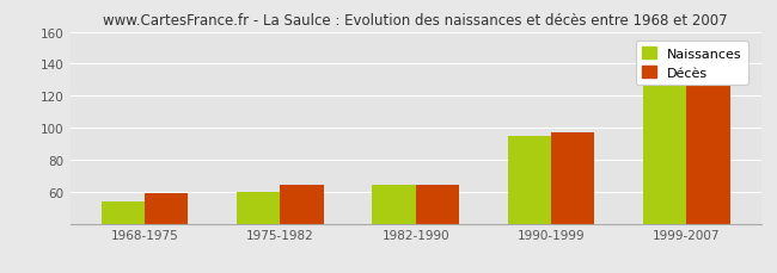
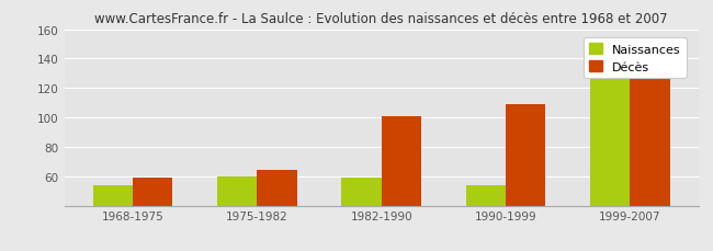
Naissances/1982-1990: 64 -> 59
Décès/1982-1990: 64 -> 101
Naissances/1990-1999: 95 -> 54
Décès/1990-1999: 97 -> 109
